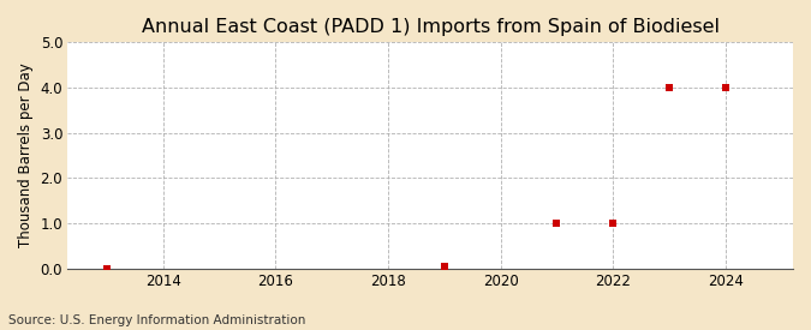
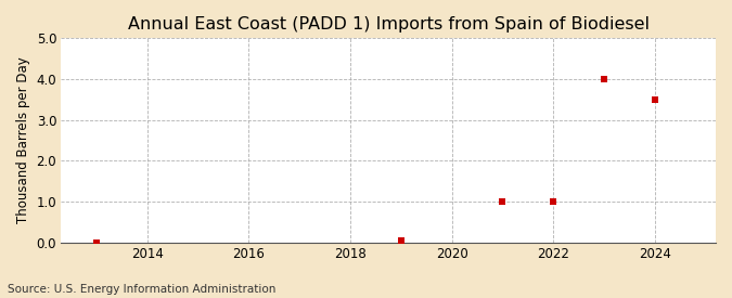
2024: 4.00 -> 3.50
